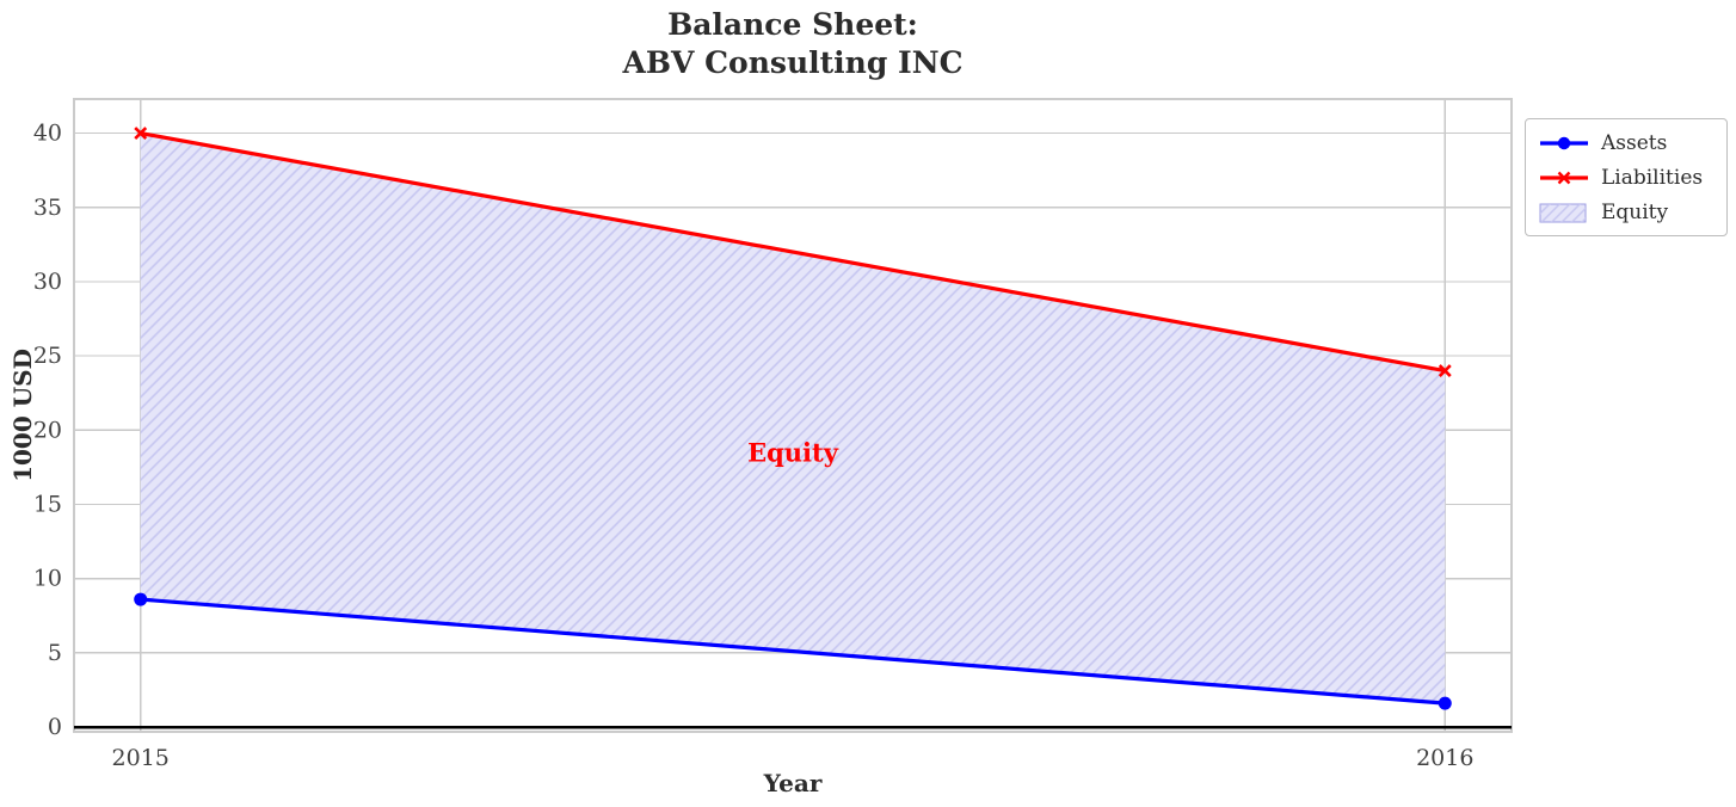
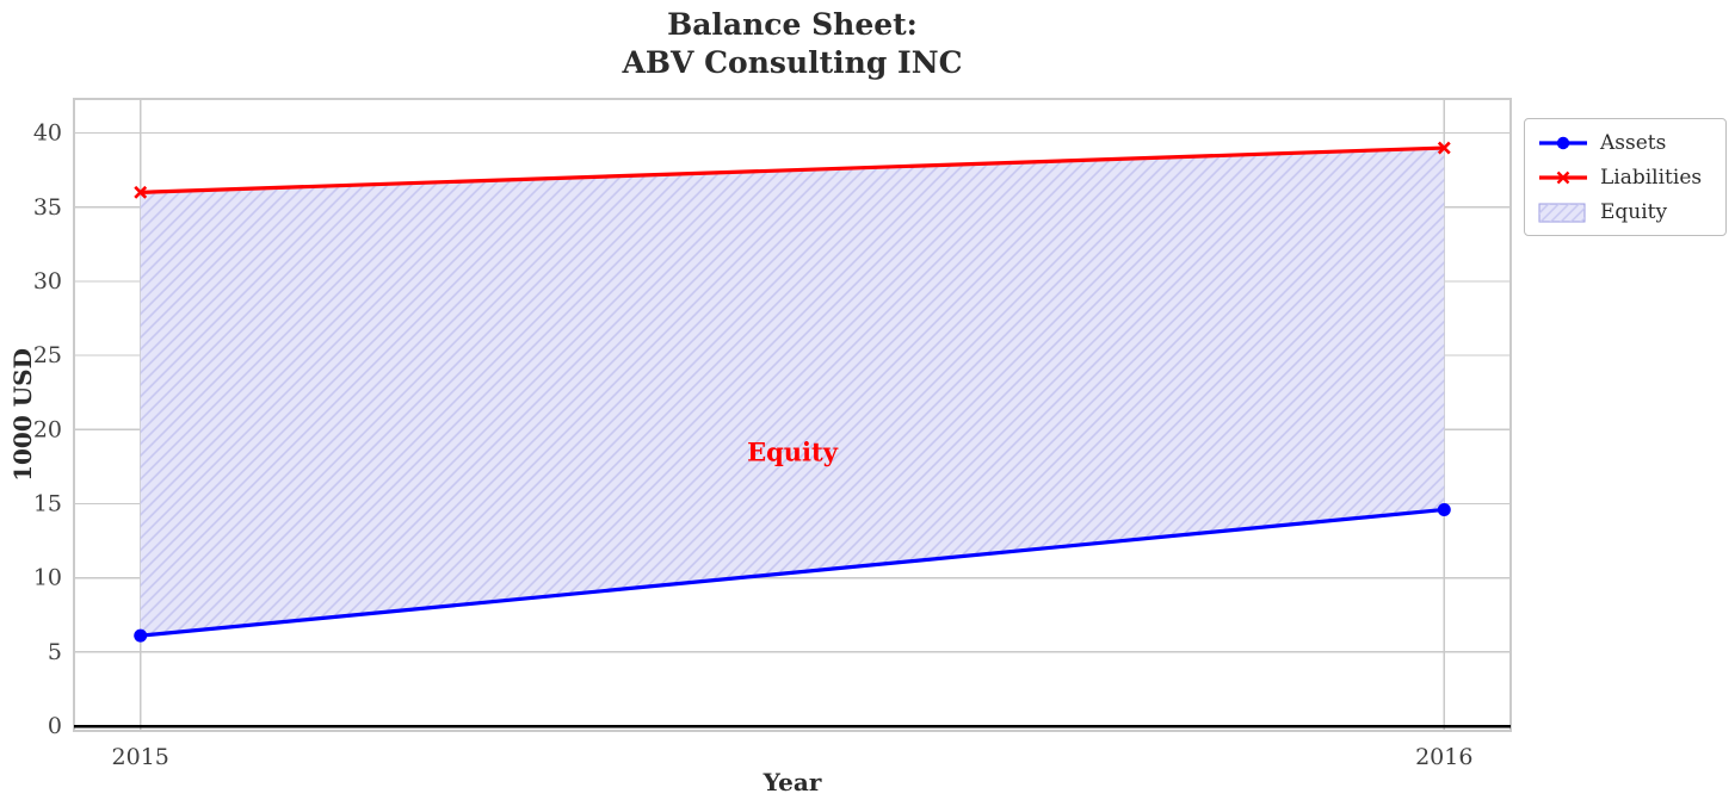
Assets/2015: 8.6 -> 6.1
Liabilities/2015: 40 -> 36
Assets/2016: 1.6 -> 14.6
Liabilities/2016: 24 -> 39
